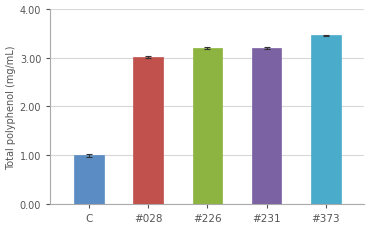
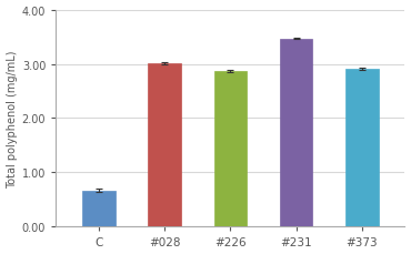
C: 1.00 -> 0.67
#226: 3.20 -> 2.87
#231: 3.20 -> 3.47
#373: 3.45 -> 2.91
